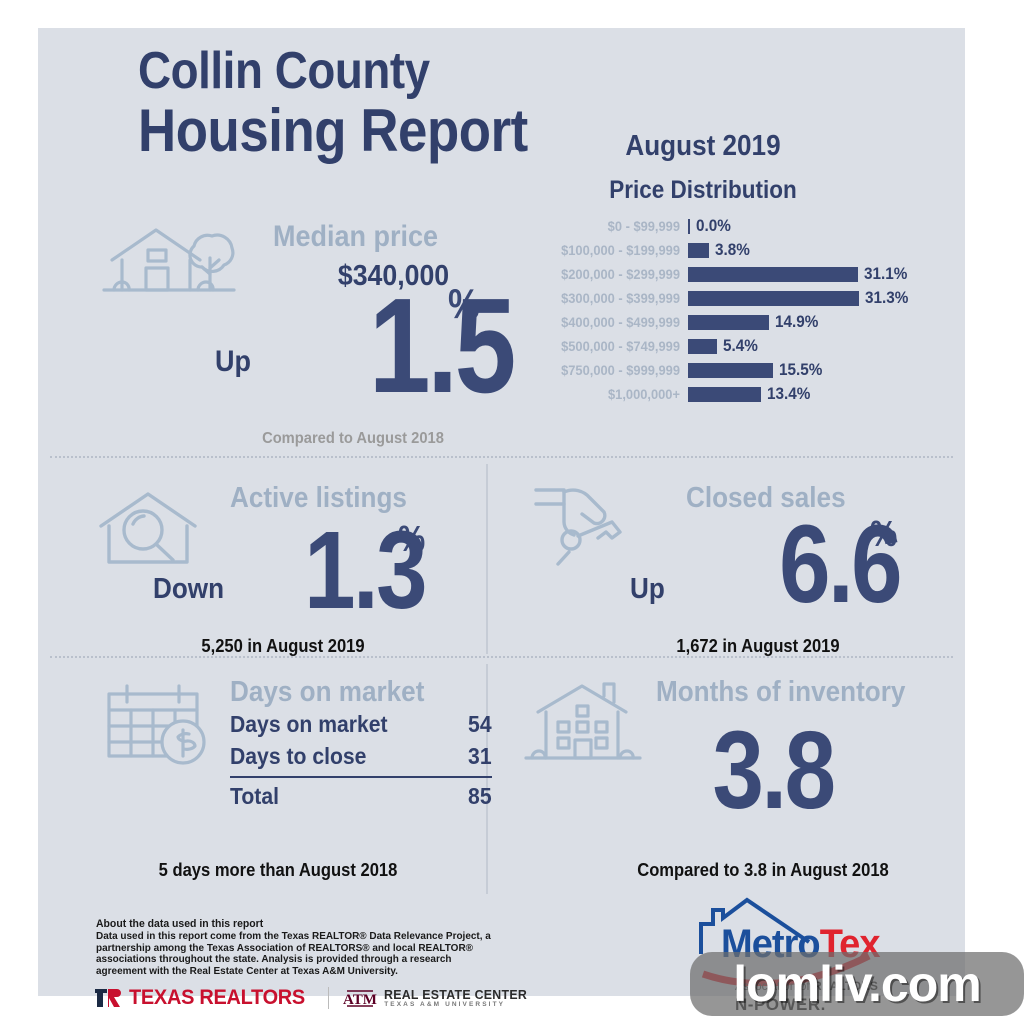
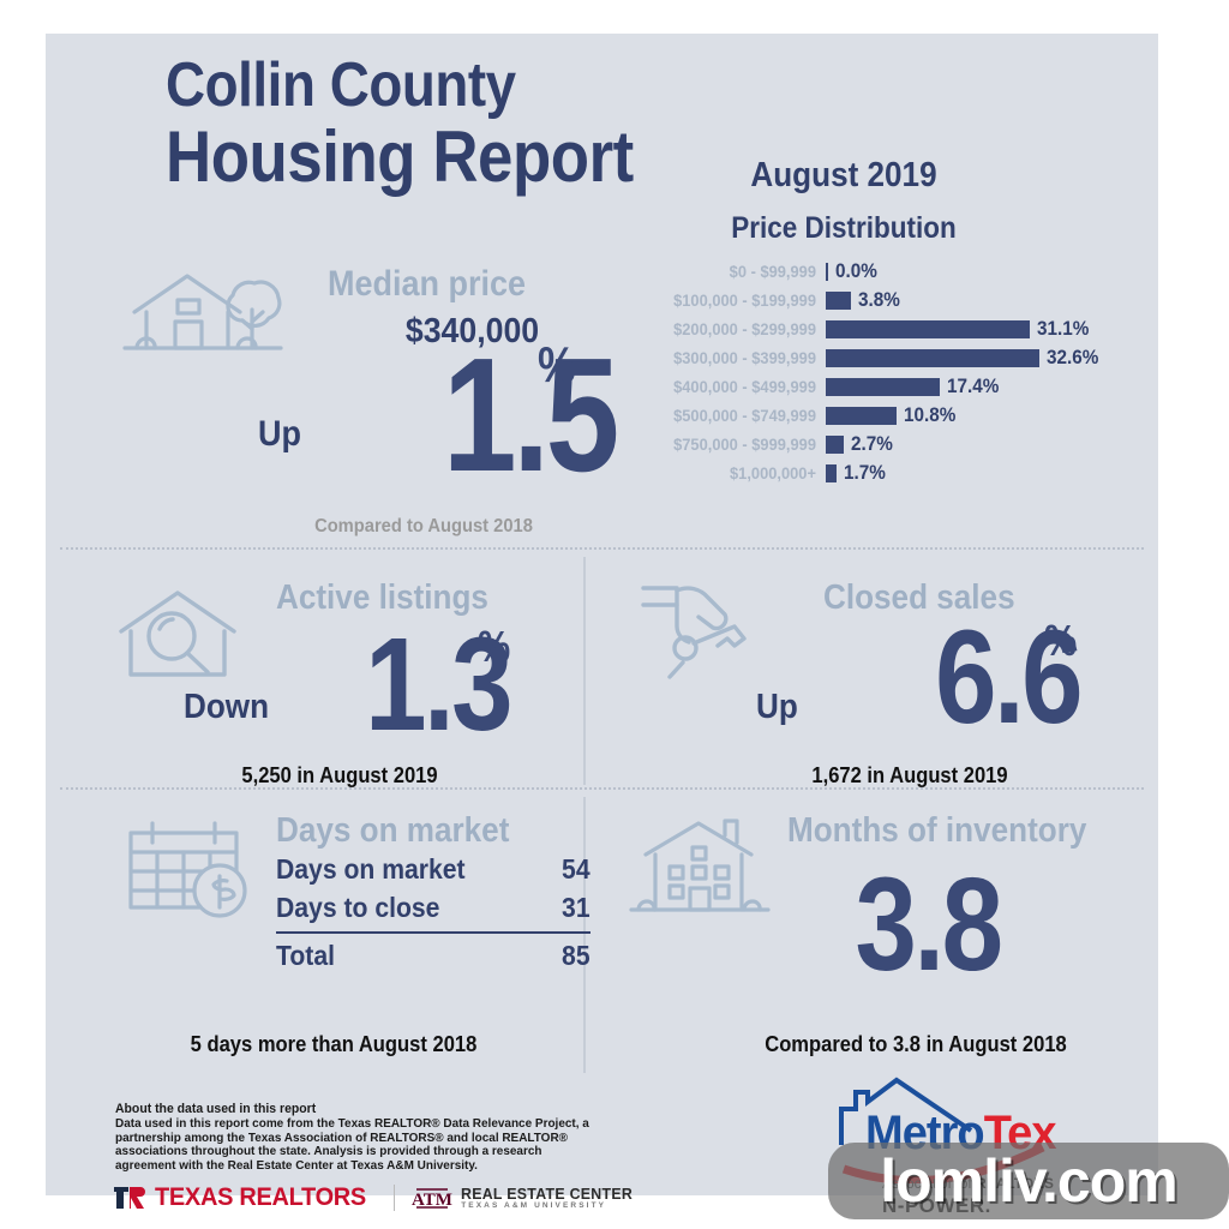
$300,000 - $399,999: 31.3% -> 32.6%
$400,000 - $499,999: 14.9% -> 17.4%
$500,000 - $749,999: 5.4% -> 10.8%
$750,000 - $999,999: 15.5% -> 2.7%
$1,000,000+: 13.4% -> 1.7%
